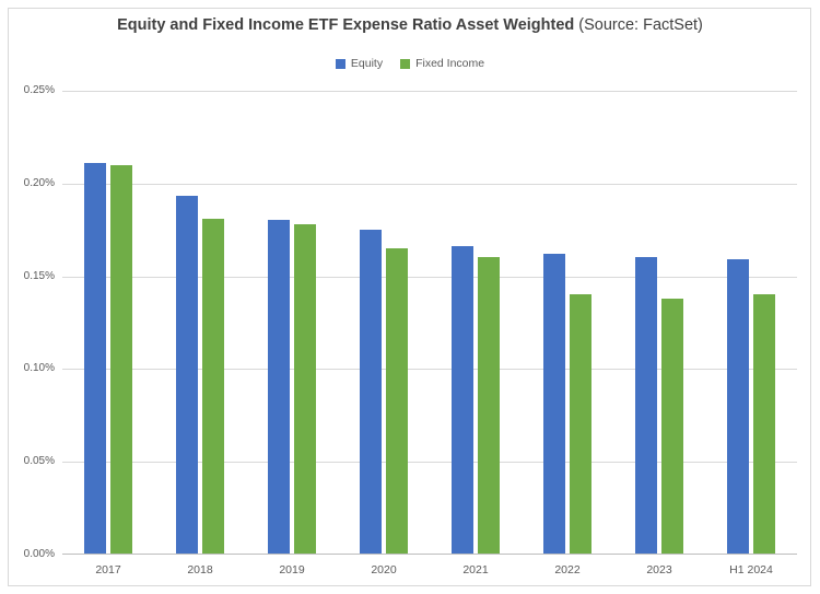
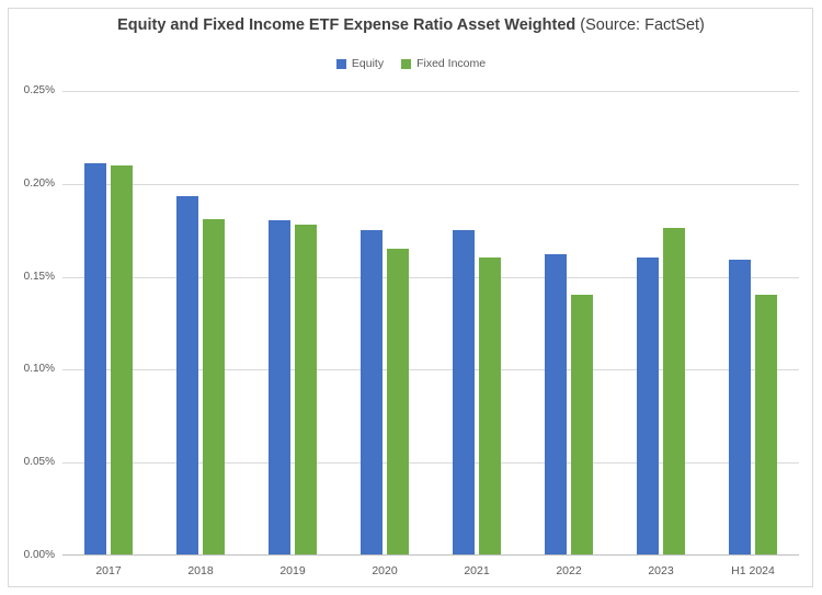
Equity/2021: 0.166% -> 0.175%
Fixed Income/2023: 0.138% -> 0.176%
